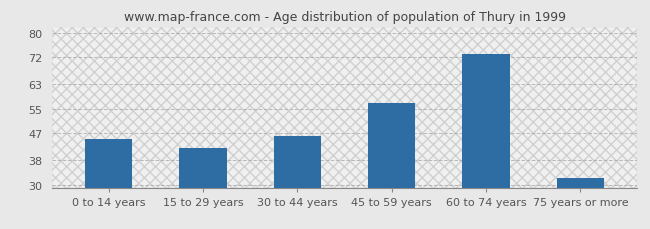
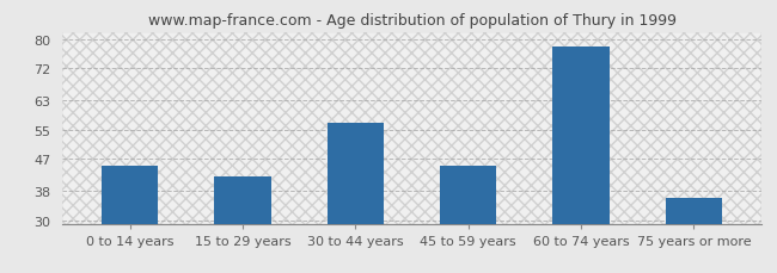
30 to 44 years: 46 -> 57
45 to 59 years: 57 -> 45
60 to 74 years: 73 -> 78
75 years or more: 32 -> 36
